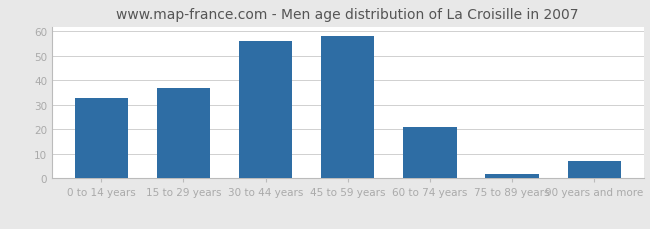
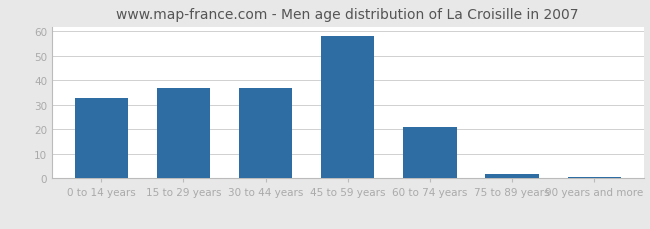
30 to 44 years: 56.0 -> 37.0
90 years and more: 7.0 -> 0.5
